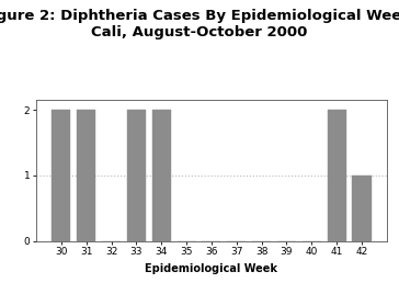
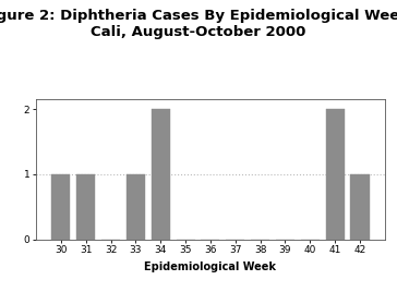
30: 2 -> 1
31: 2 -> 1
33: 2 -> 1
